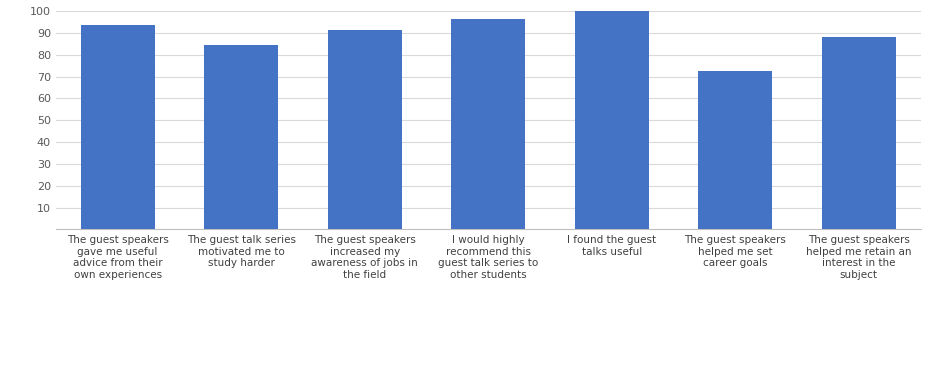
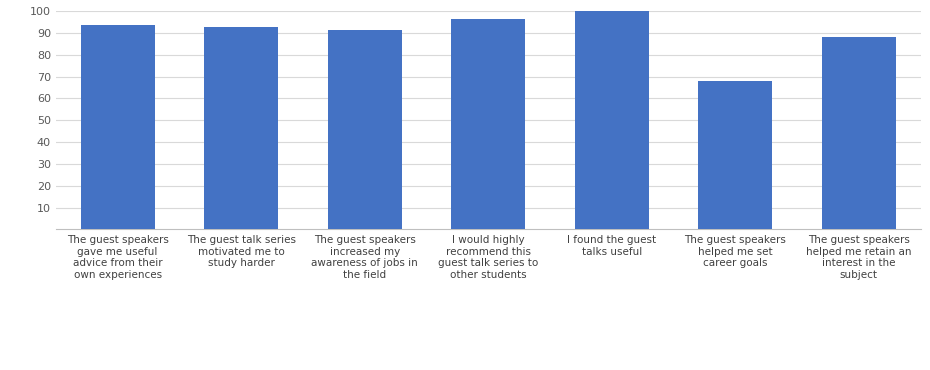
The guest talk series motivated me to study harder: 84.5 -> 92.5
The guest speakers helped me set career goals: 72.5 -> 68.0
